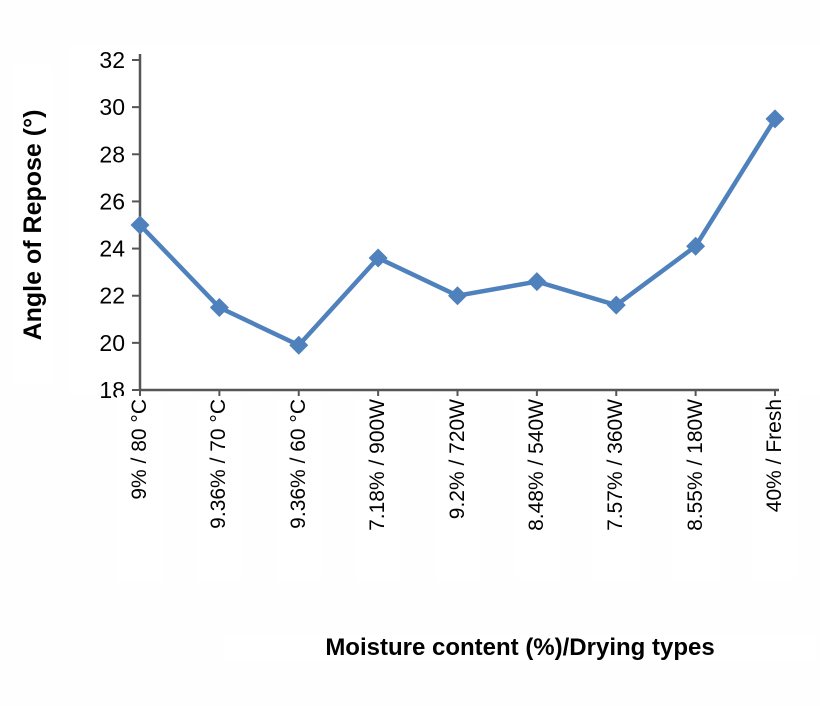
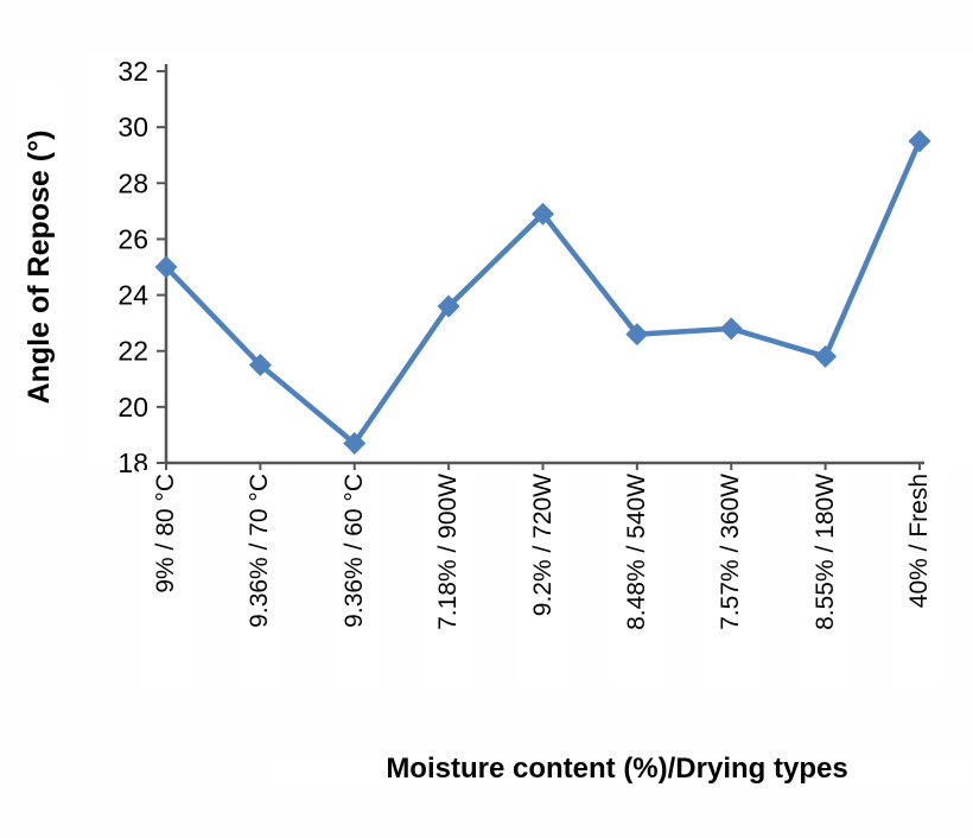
9.36% / 60 °C: 19.9 -> 18.7
9.2% / 720W: 22.0 -> 26.9
7.57% / 360W: 21.6 -> 22.8
8.55% / 180W: 24.1 -> 21.8
